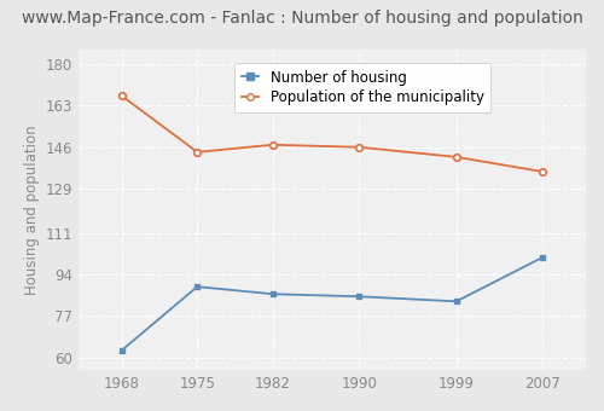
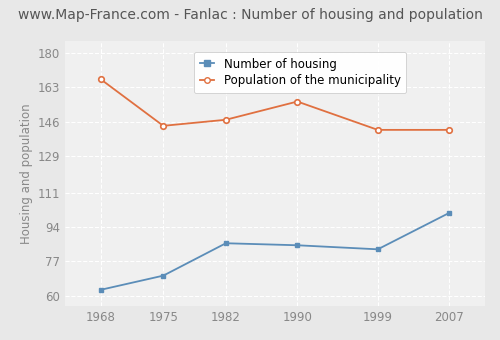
Number of housing/1975: 89 -> 70
Population of the municipality/1990: 146 -> 156
Population of the municipality/2007: 136 -> 142
